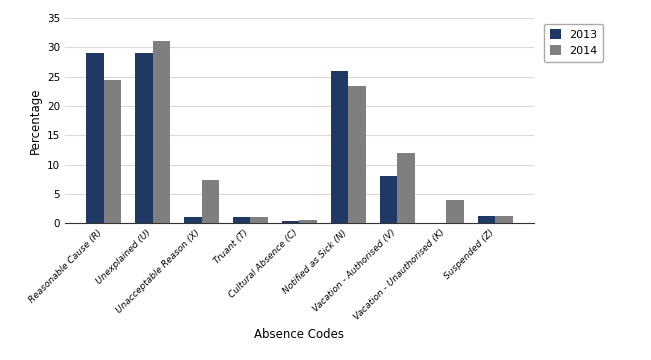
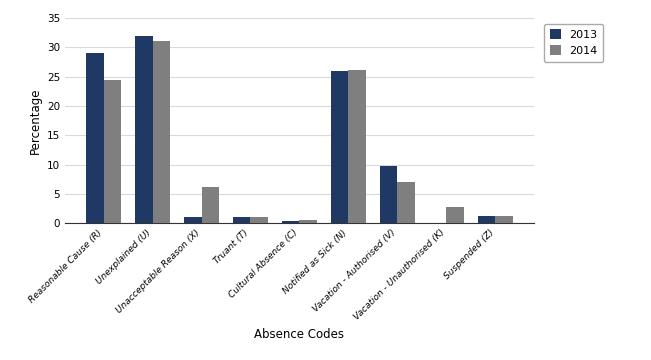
2013/Unexplained (U): 29.0 -> 32.0
2014/Unacceptable Reason (X): 7.4 -> 6.2
2014/Notified as Sick (N): 23.4 -> 26.2
2013/Vacation - Authorised (V): 8.0 -> 9.7
2014/Vacation - Authorised (V): 12.0 -> 7.0
2014/Vacation - Unauthorised (K): 4.0 -> 2.7
